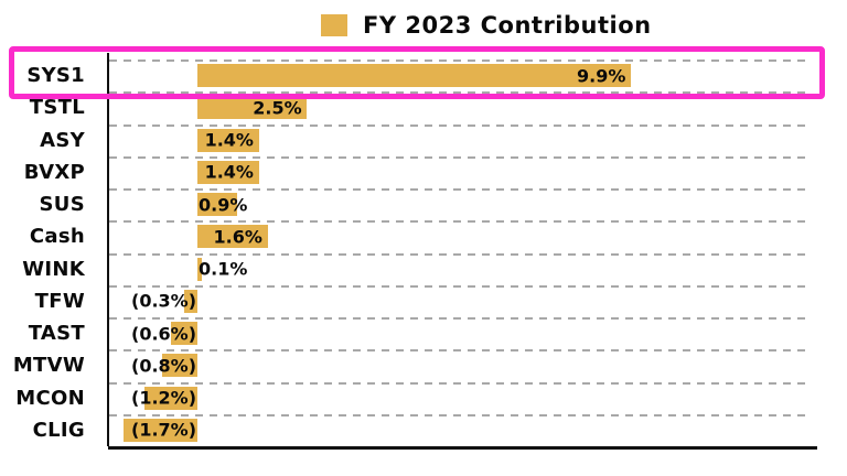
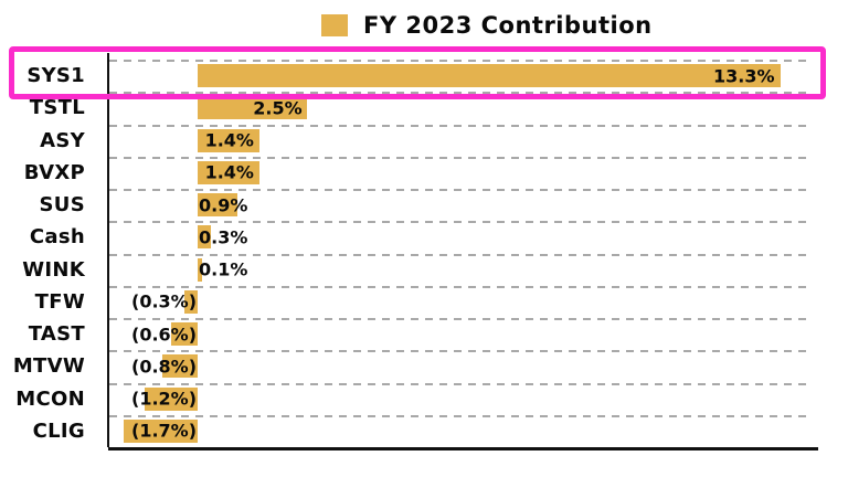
SYS1: 9.9% -> 13.3%
Cash: 1.6% -> 0.3%
